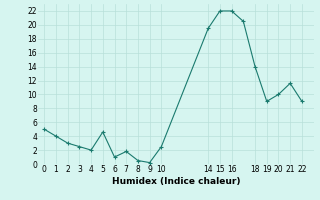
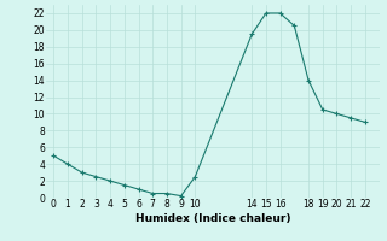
5: 4.6 -> 1.5
7: 1.8 -> 0.5
19: 9.0 -> 10.5
21: 11.6 -> 9.5
